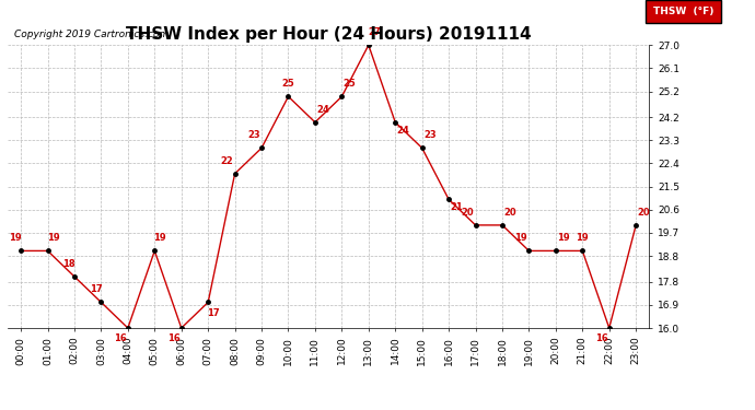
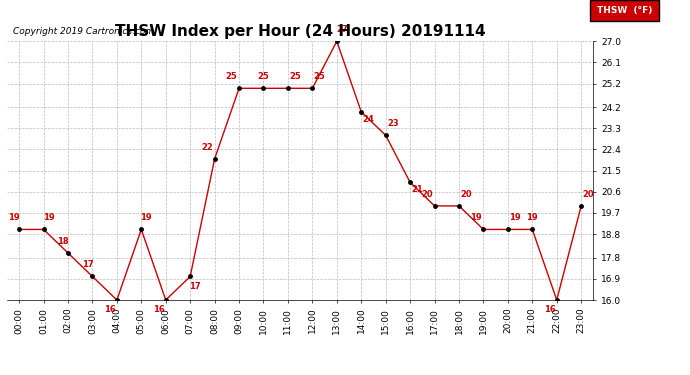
09:00: 23 -> 25
11:00: 24 -> 25
